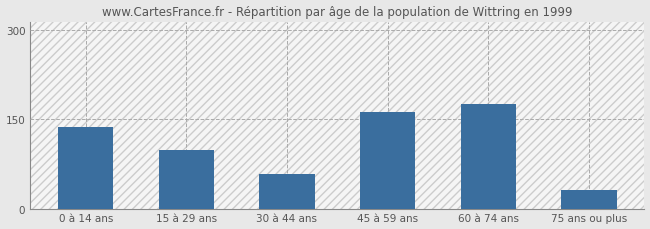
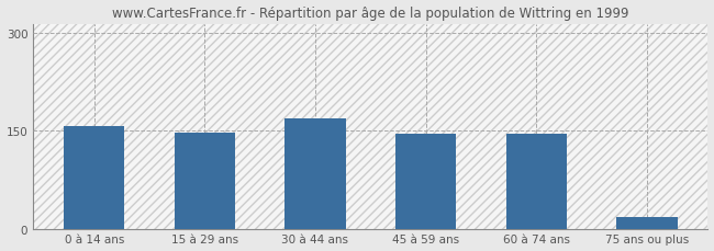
0 à 14 ans: 138 -> 157
15 à 29 ans: 98 -> 148
30 à 44 ans: 58 -> 170
45 à 59 ans: 162 -> 145
60 à 74 ans: 176 -> 146
75 ans ou plus: 32 -> 17
